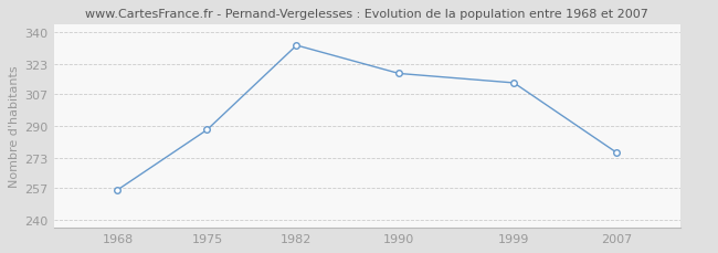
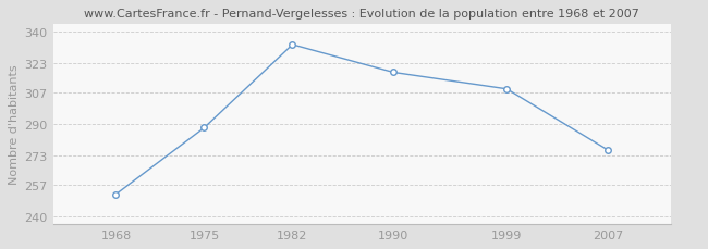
1968: 256 -> 252
1999: 313 -> 309
